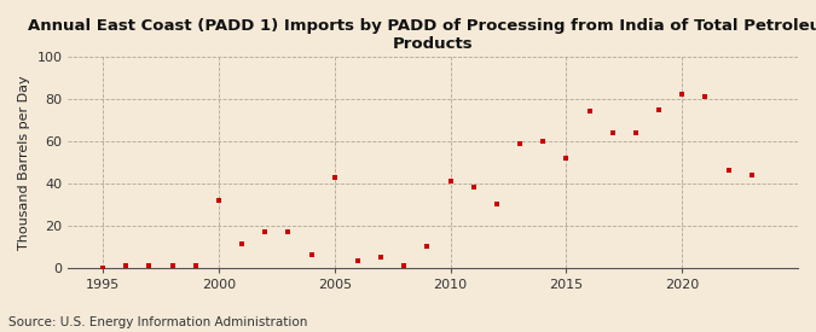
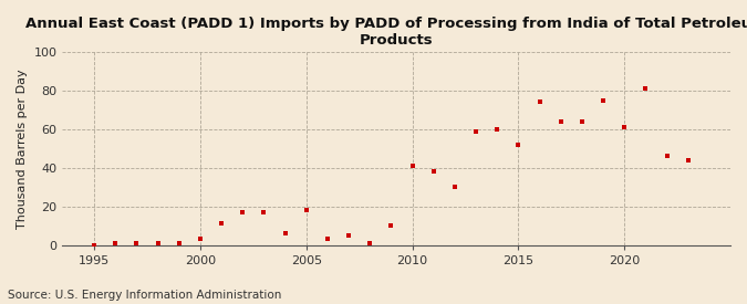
2000: 32 -> 3
2005: 43 -> 18
2020: 82 -> 61
